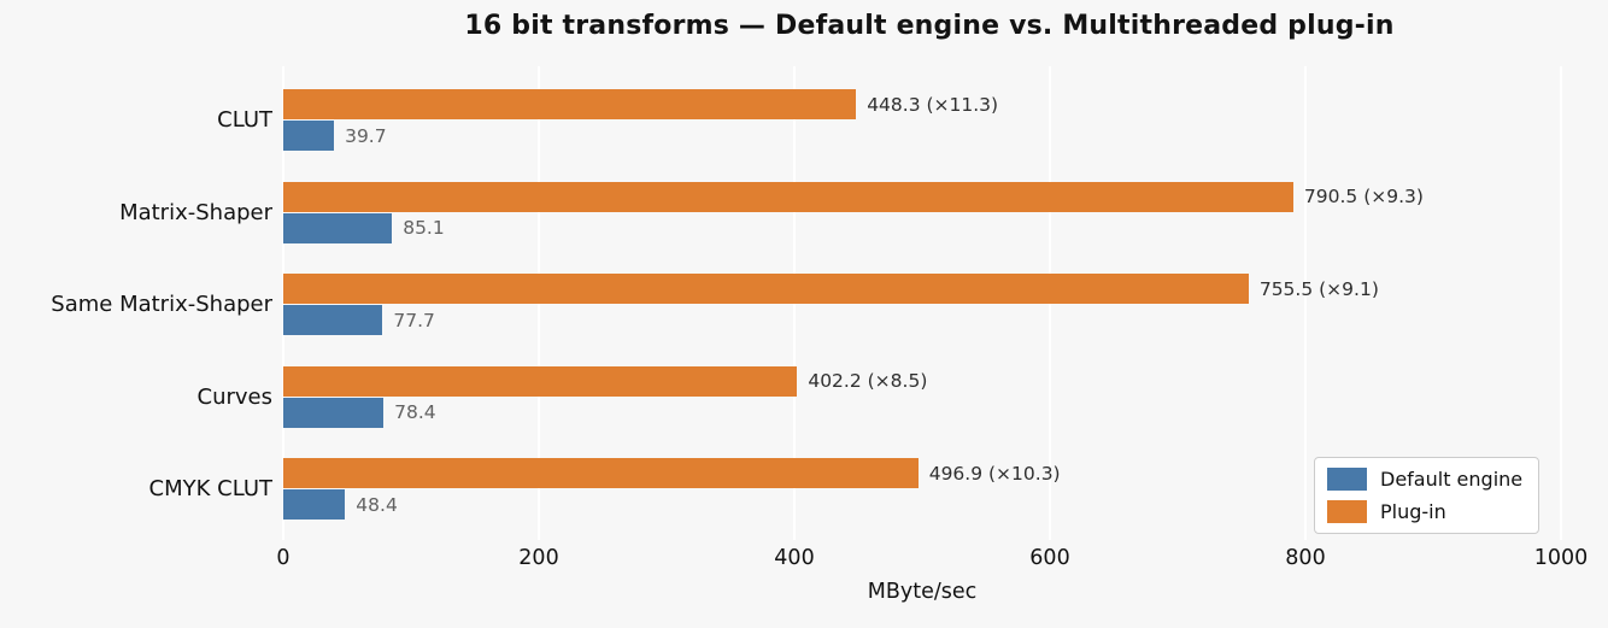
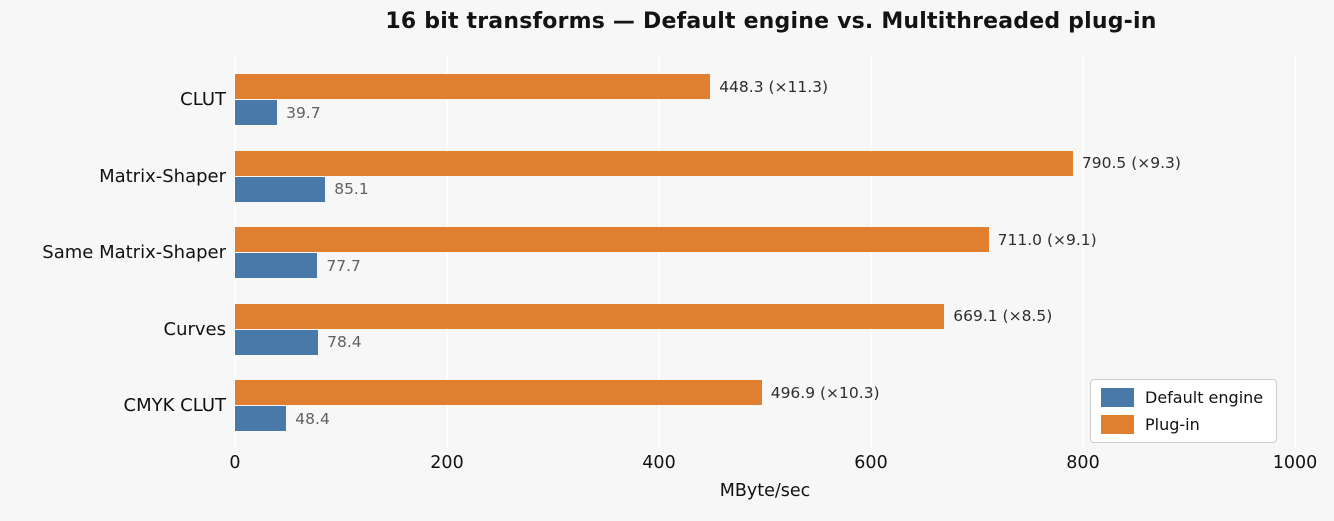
Plug-in/Same Matrix-Shaper: 755.5 -> 711.0
Plug-in/Curves: 402.2 -> 669.1
